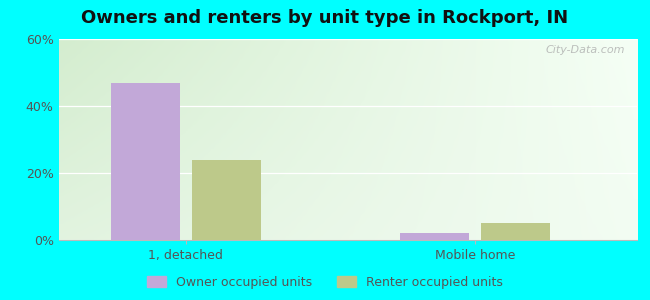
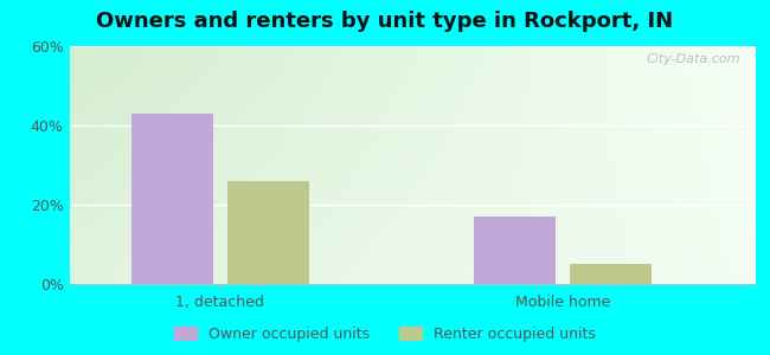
Owner occupied units/1, detached: 47% -> 43%
Renter occupied units/1, detached: 24% -> 26%
Owner occupied units/Mobile home: 2% -> 17%
